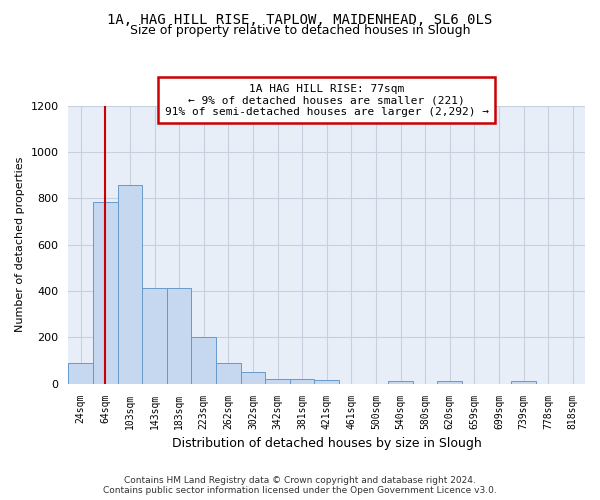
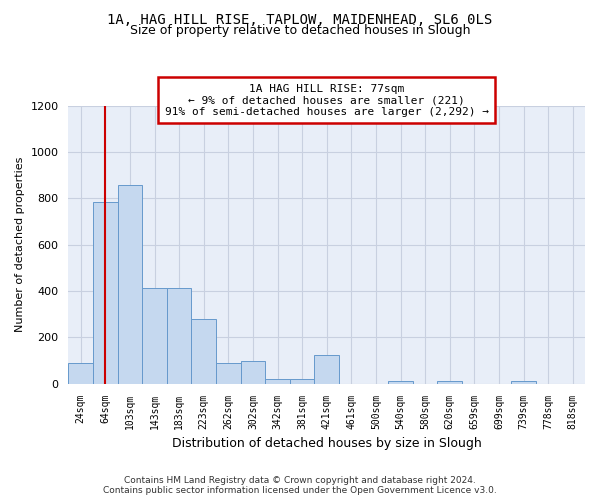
223sqm: 200 -> 280
302sqm: 50 -> 100
421sqm: 15 -> 125
